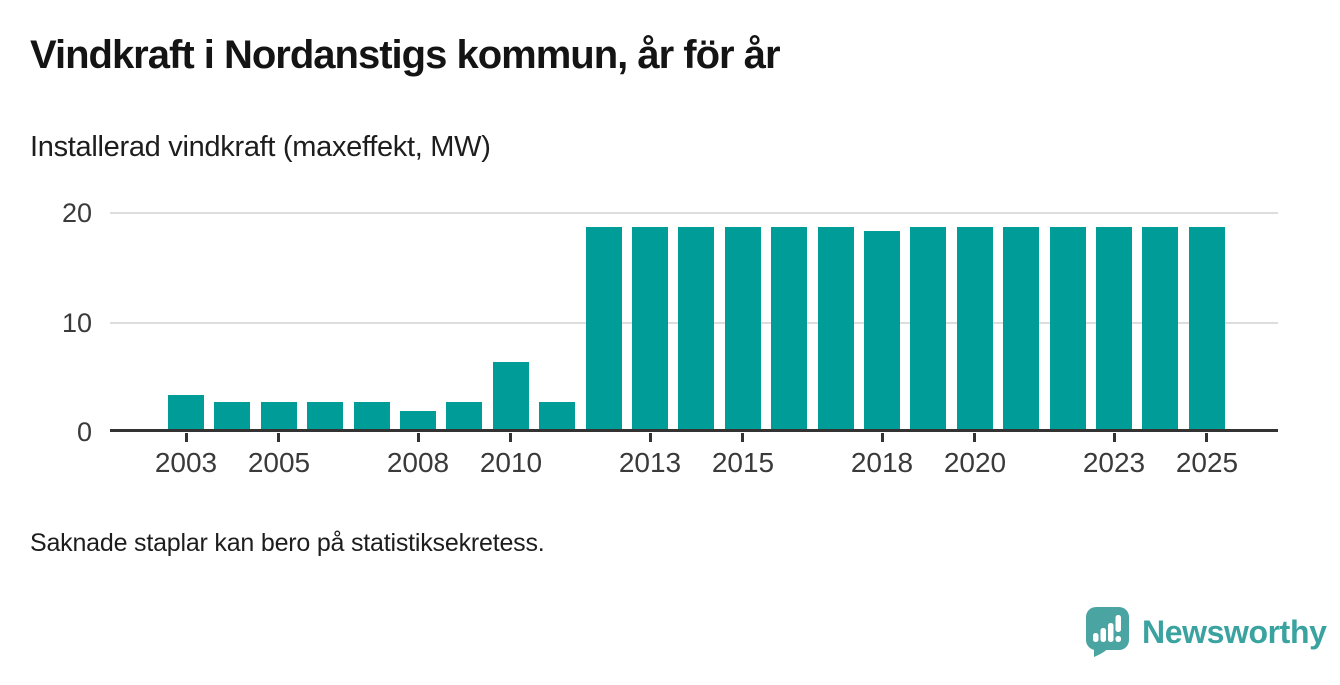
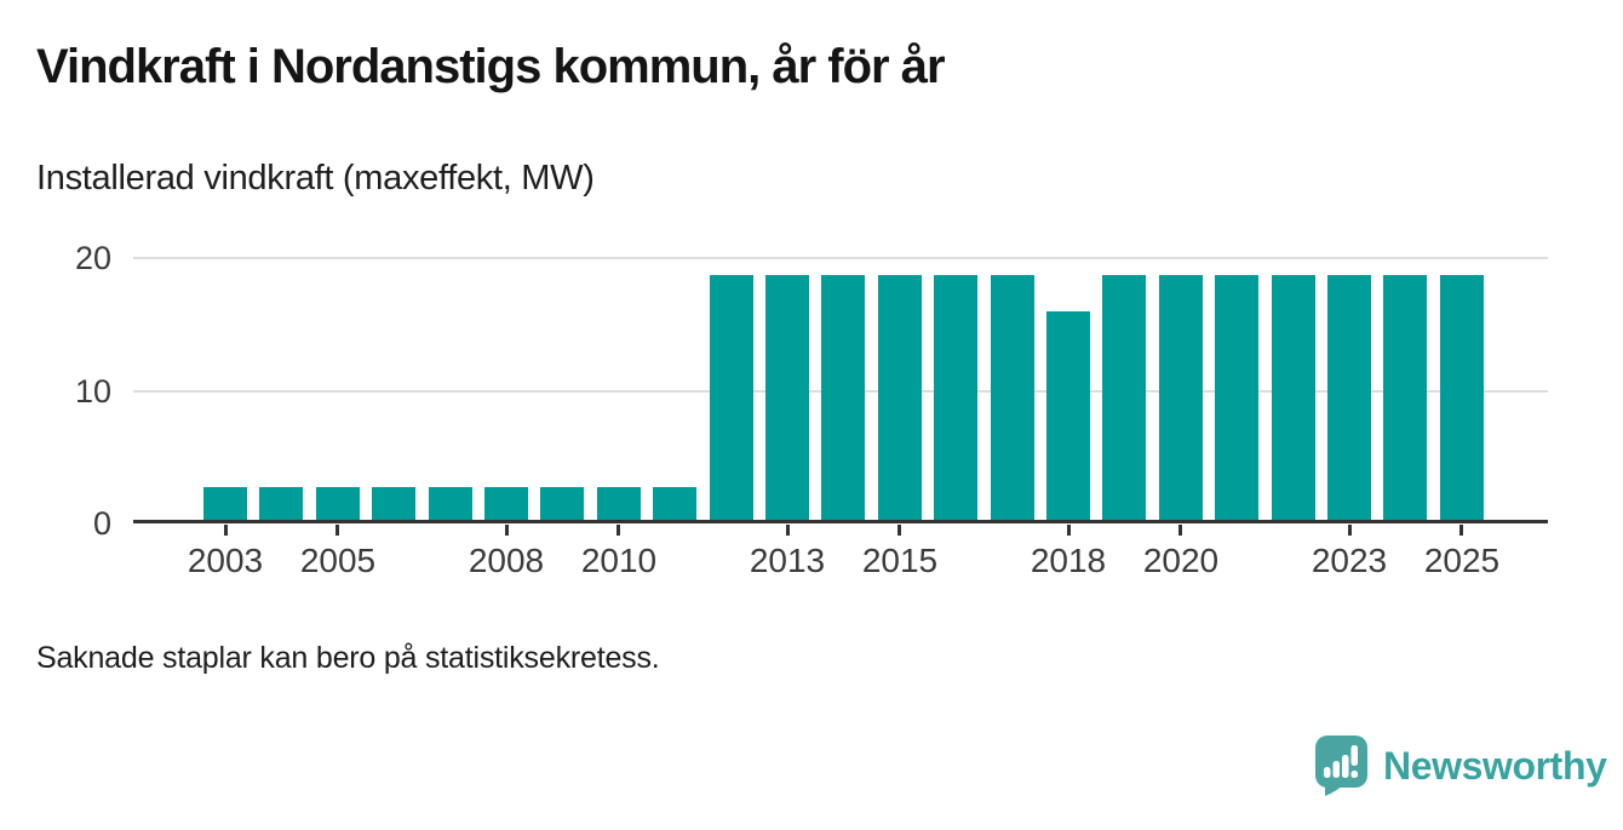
2003: 3.4 -> 2.7
2008: 1.9 -> 2.7
2010: 6.4 -> 2.7
2018: 18.4 -> 16.0
